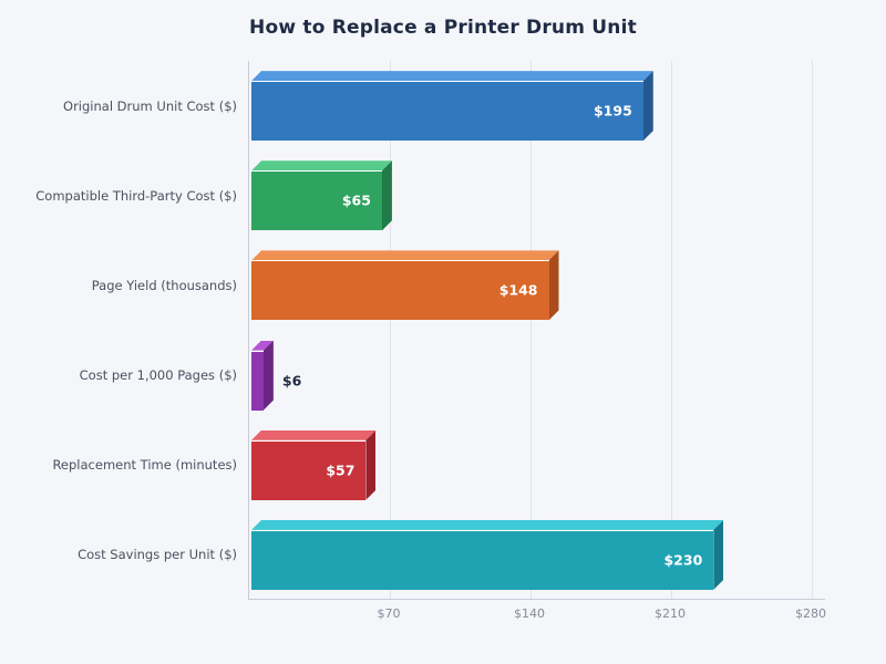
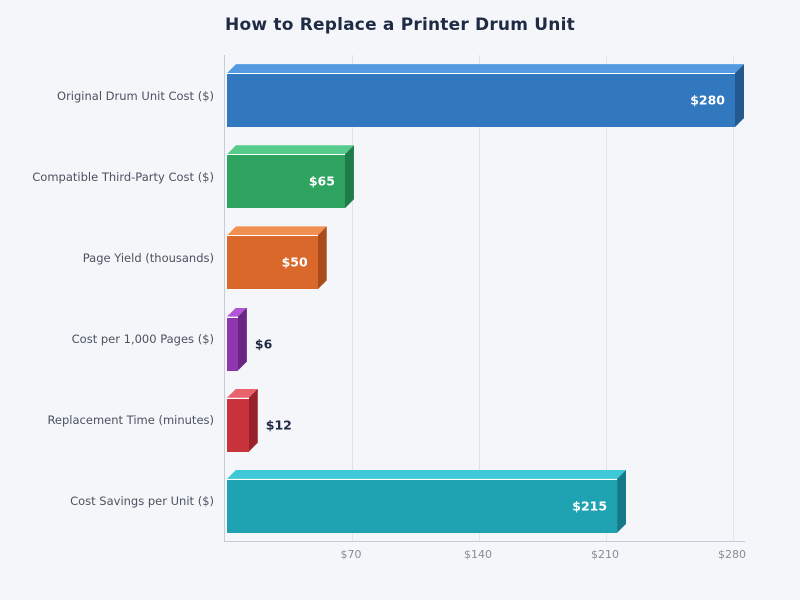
Original Drum Unit Cost ($): $195 -> $280
Page Yield (thousands): $148 -> $50
Replacement Time (minutes): $57 -> $12
Cost Savings per Unit ($): $230 -> $215
